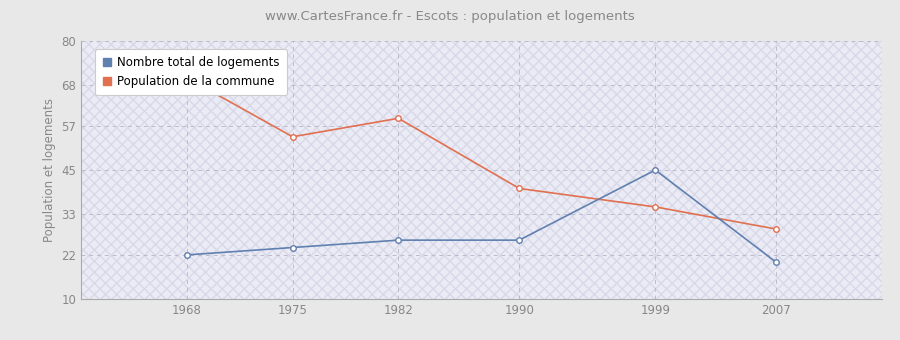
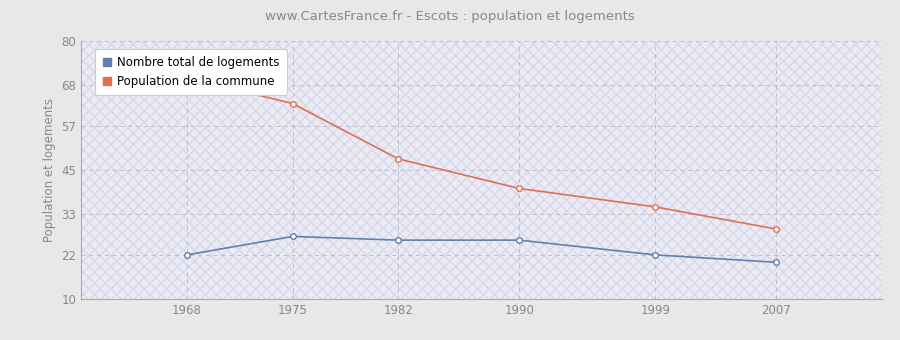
Nombre total de logements/1975: 24 -> 27
Population de la commune/1975: 54 -> 63
Population de la commune/1982: 59 -> 48
Nombre total de logements/1999: 45 -> 22
